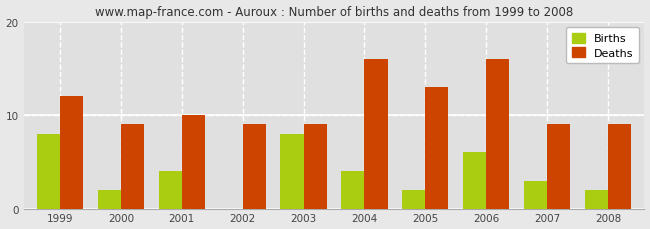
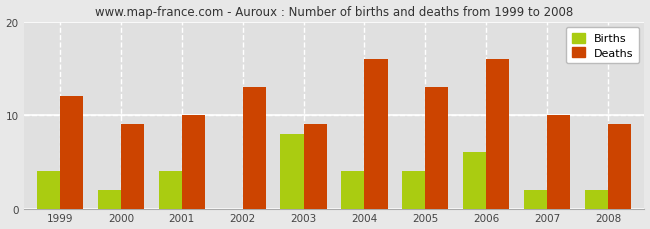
Births/1999: 8 -> 4
Deaths/2002: 9 -> 13
Births/2005: 2 -> 4
Births/2007: 3 -> 2
Deaths/2007: 9 -> 10
